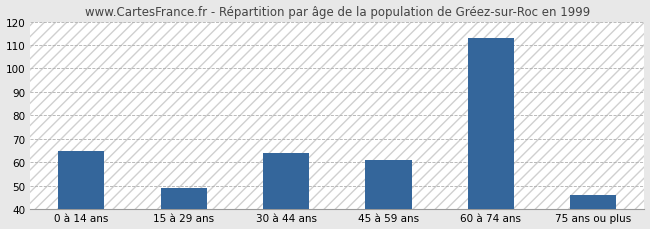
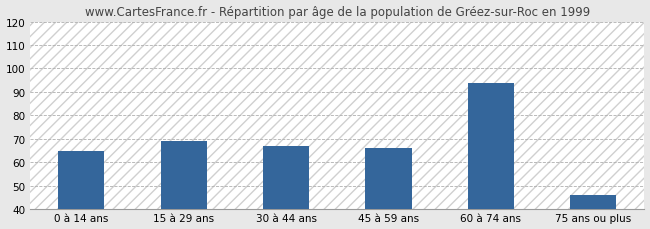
15 à 29 ans: 49 -> 69
30 à 44 ans: 64 -> 67
45 à 59 ans: 61 -> 66
60 à 74 ans: 113 -> 94
